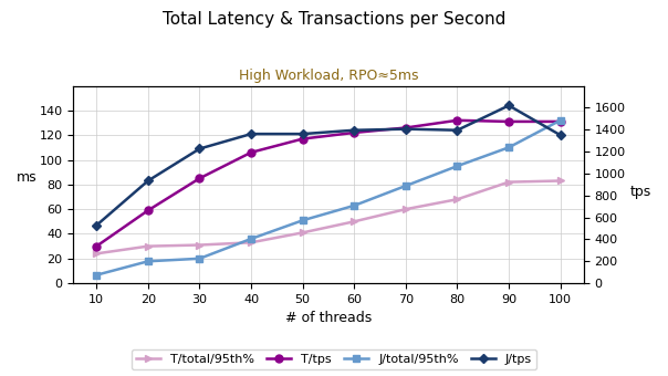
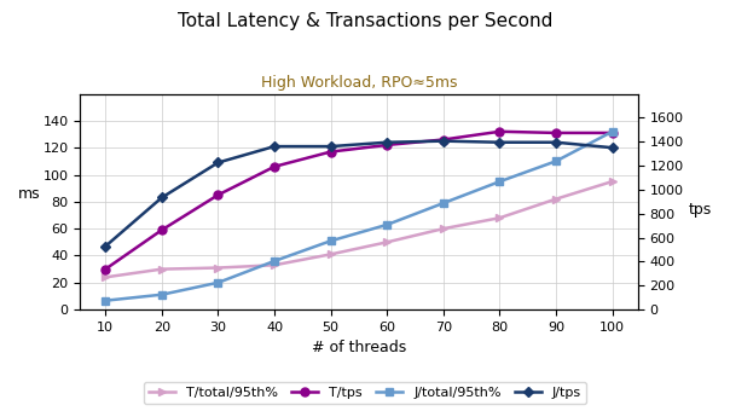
J/total/95th%/20: 200 -> 120
J/tps/90: 1620 -> 1400
T/total/95th%/100: 83 -> 95
